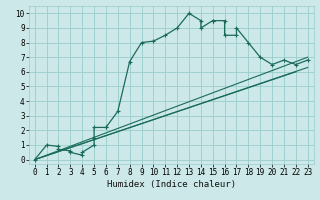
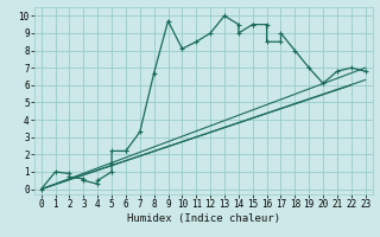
9: 8.0 -> 9.7
20: 6.5 -> 6.1
22: 6.5 -> 7.0
